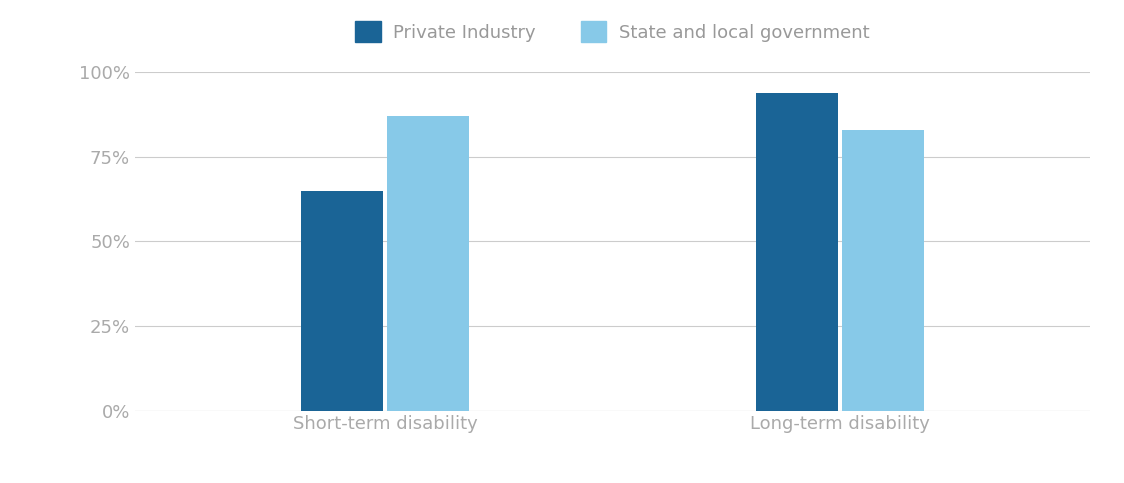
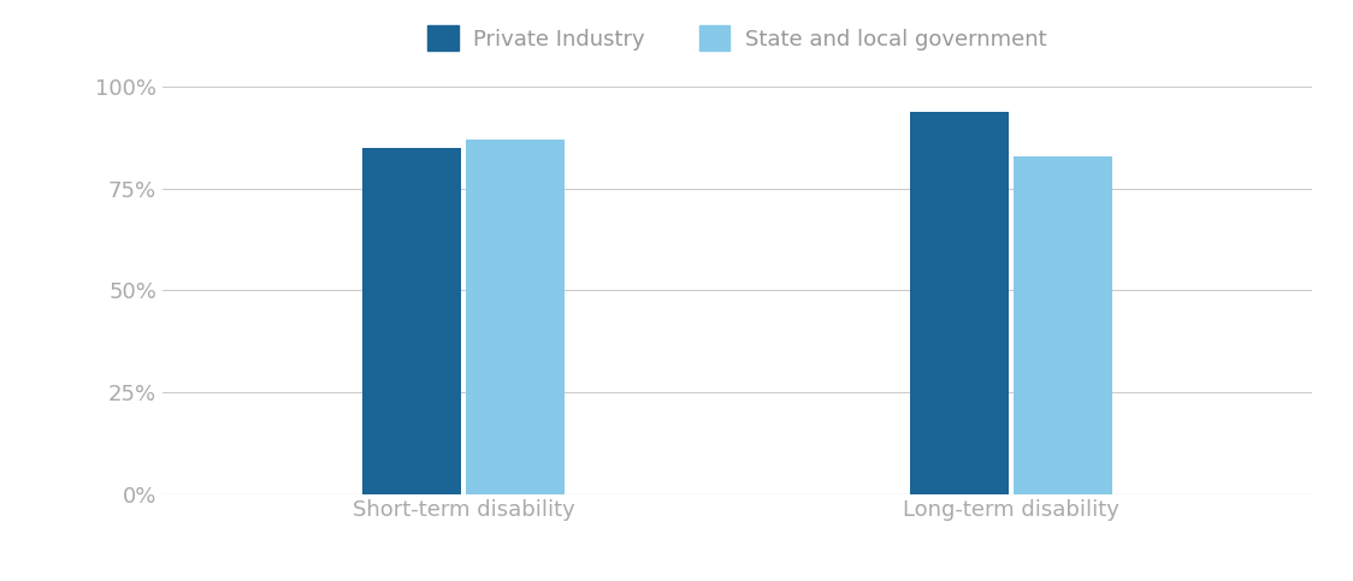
Private Industry/Short-term disability: 65% -> 85%
